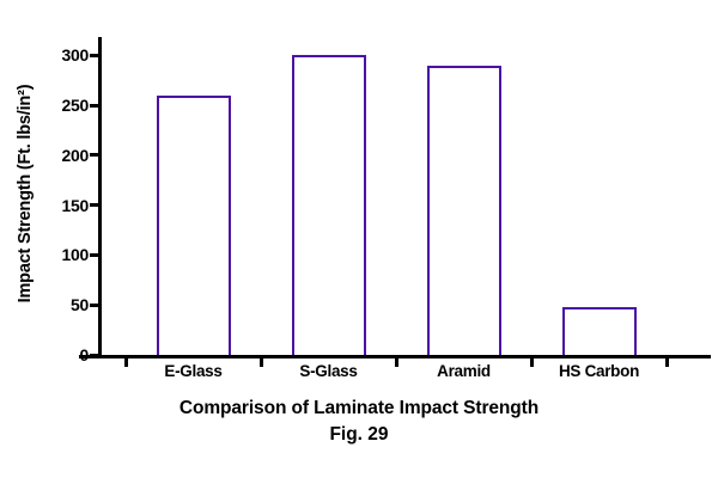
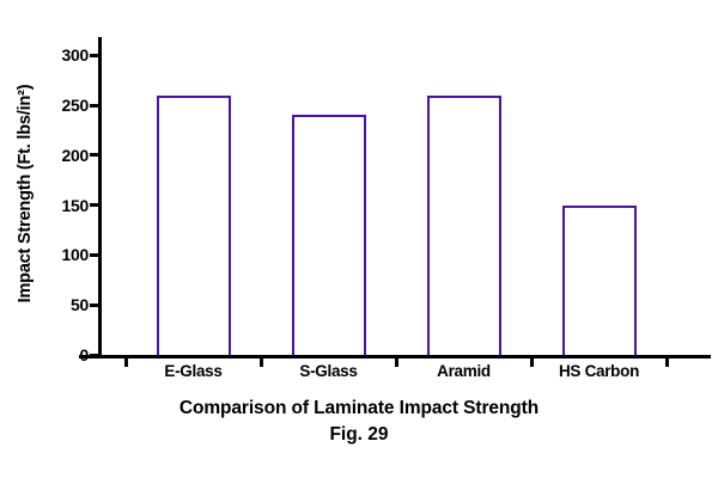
S-Glass: 300 -> 240
Aramid: 290 -> 260
HS Carbon: 50 -> 150
